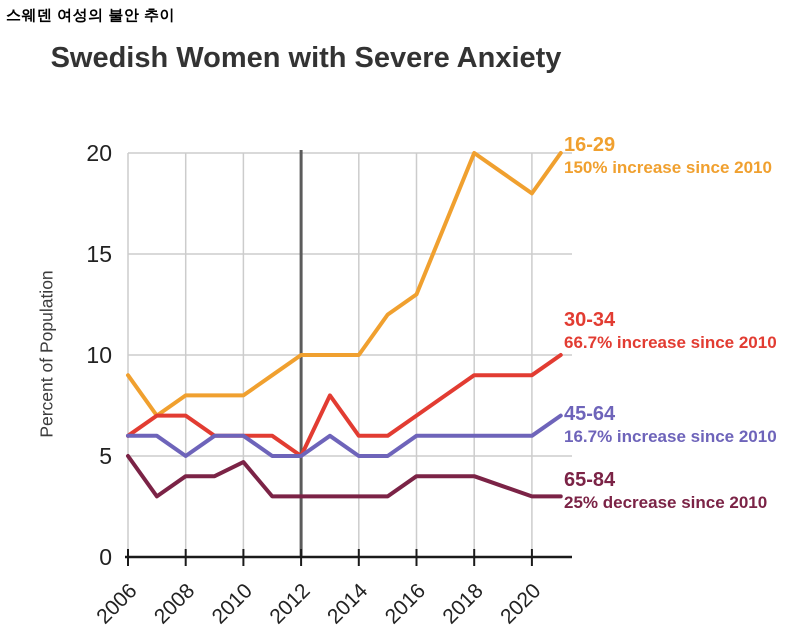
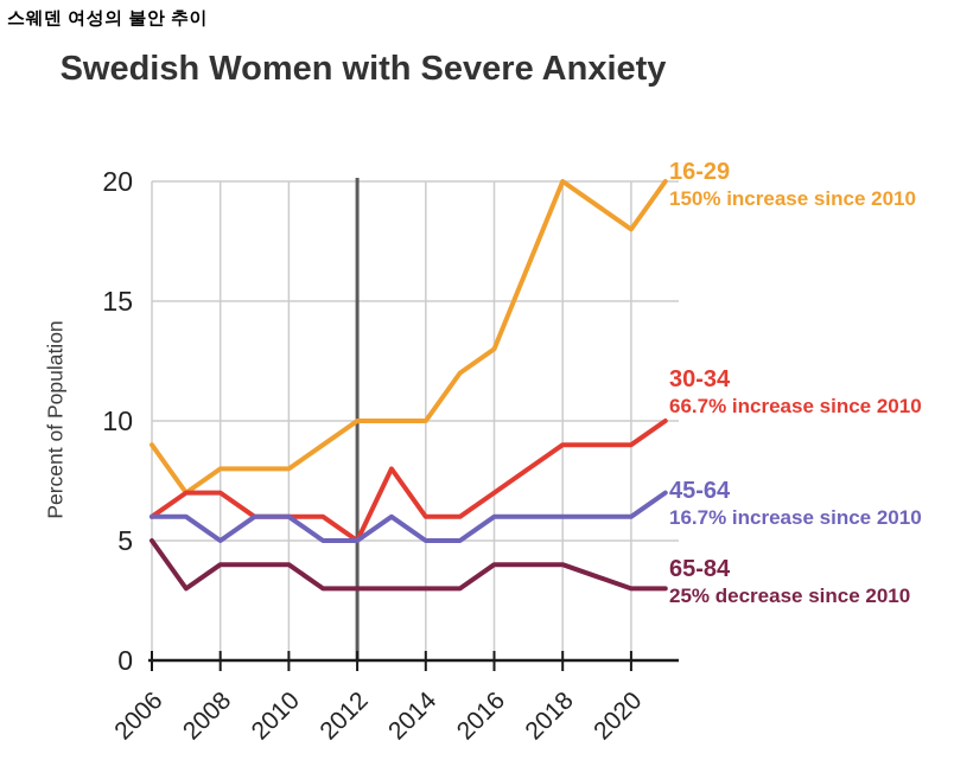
65-84/2010: 4.7 -> 4.0
